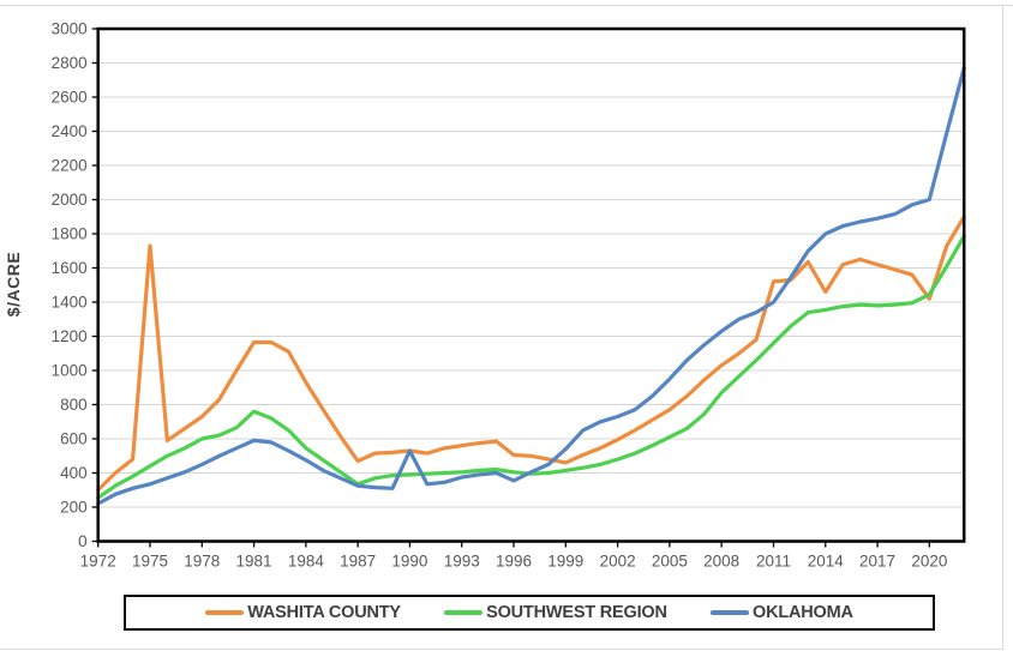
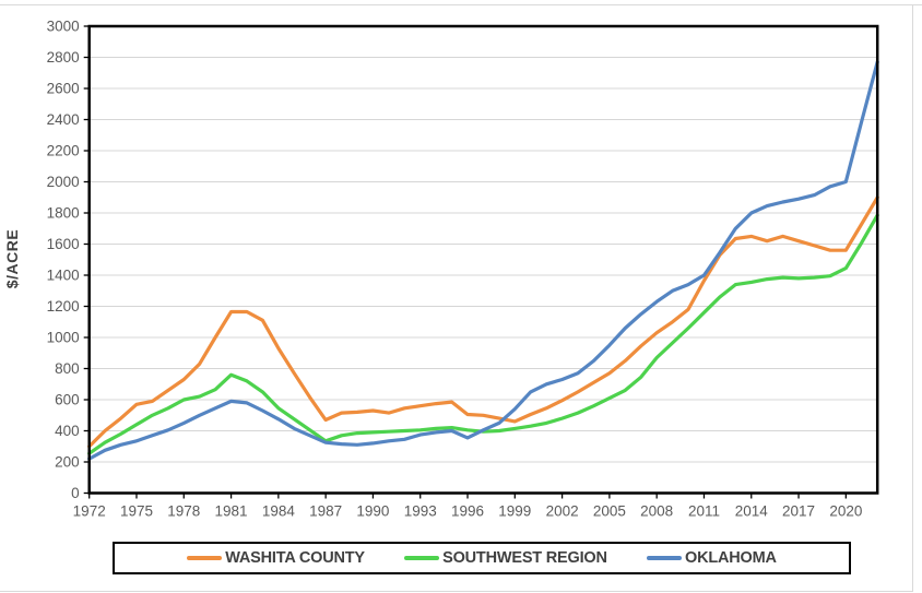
WASHITA COUNTY/1975: 1730 -> 570
OKLAHOMA/1990: 530 -> 320
WASHITA COUNTY/2011: 1520 -> 1360
WASHITA COUNTY/2014: 1460 -> 1650
WASHITA COUNTY/2020: 1420 -> 1560
